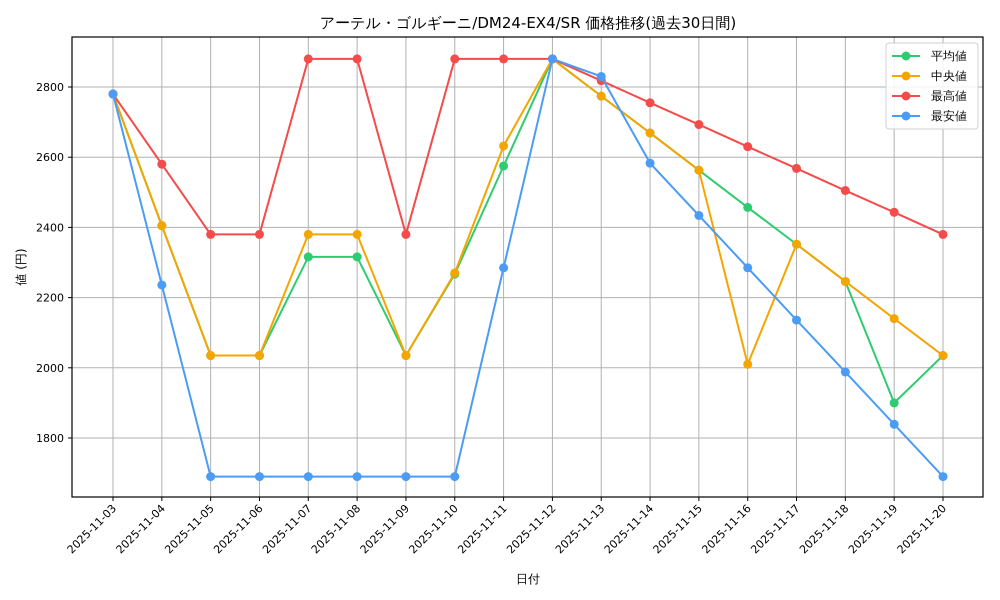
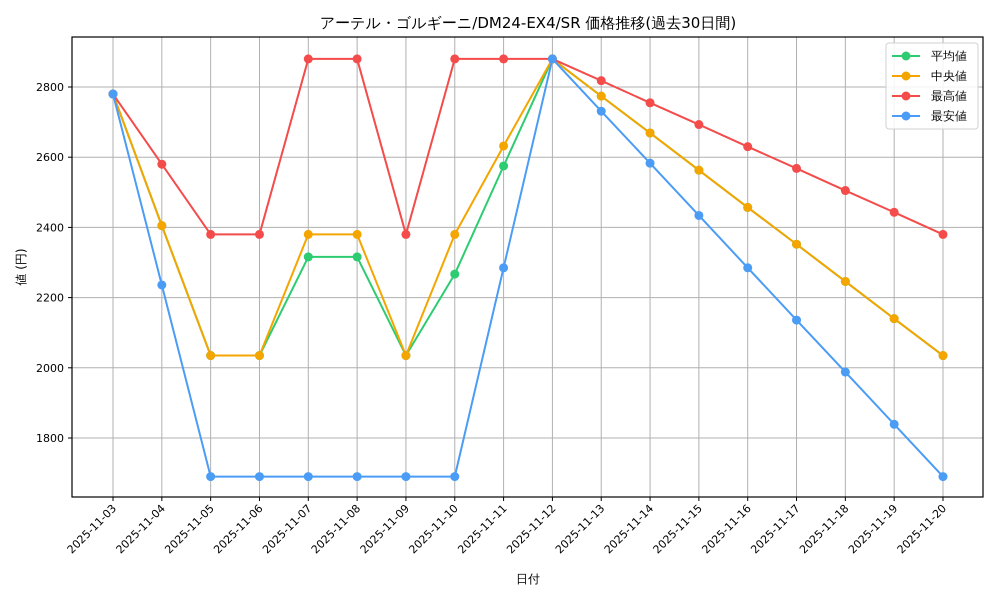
中央値/2025-11-10: 2270 -> 2380
最安値/2025-11-13: 2830 -> 2730
中央値/2025-11-16: 2010 -> 2460
平均値/2025-11-19: 1900 -> 2140
